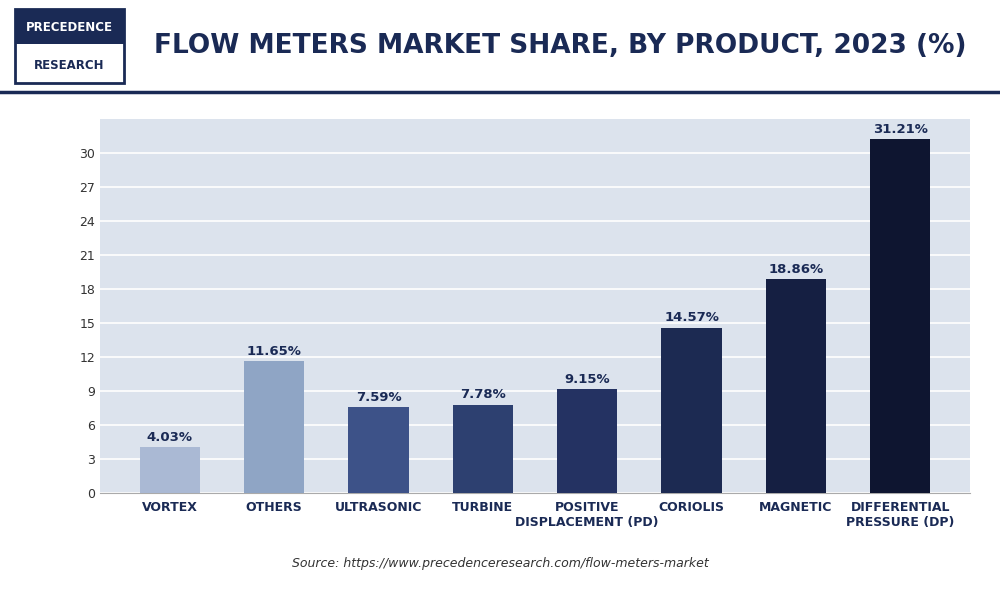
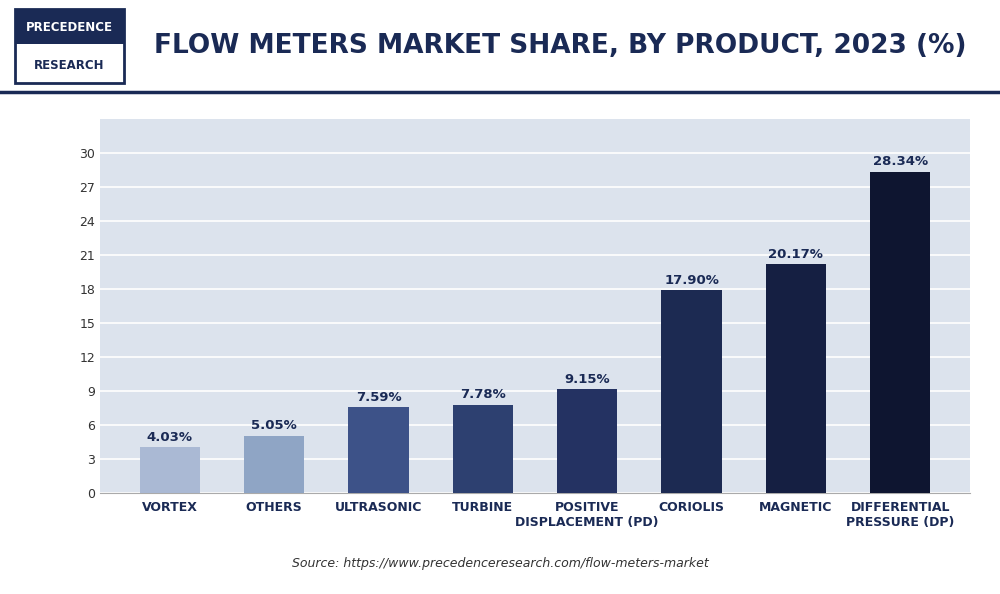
OTHERS: 11.65% -> 5.05%
CORIOLIS: 14.57% -> 17.90%
MAGNETIC: 18.86% -> 20.17%
DIFFERENTIAL PRESSURE (DP): 31.21% -> 28.34%
